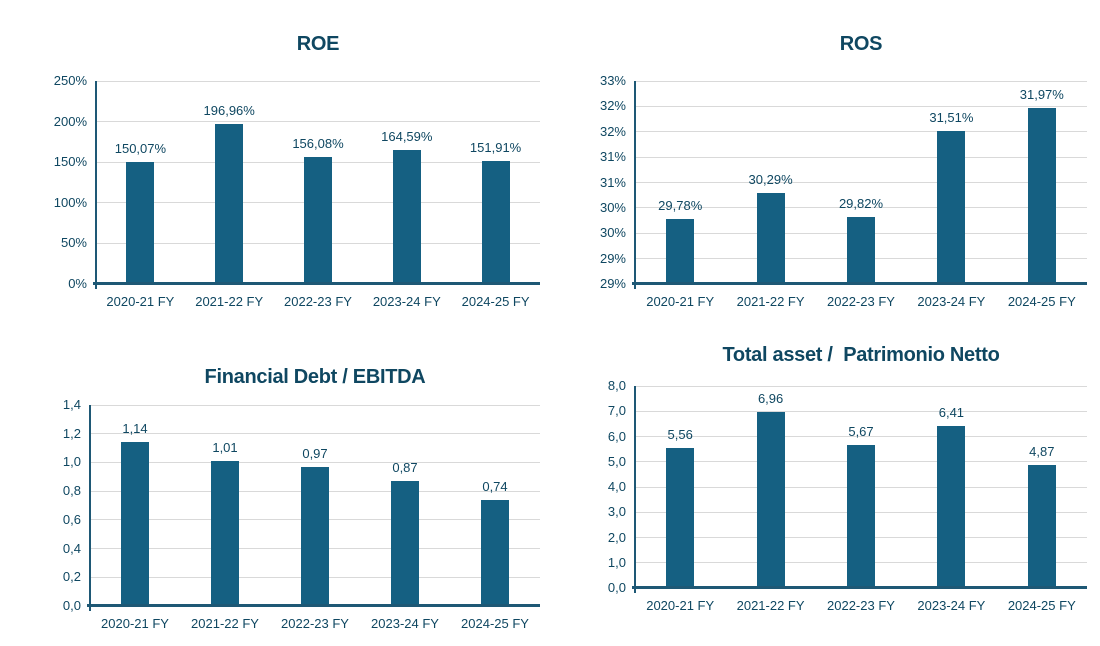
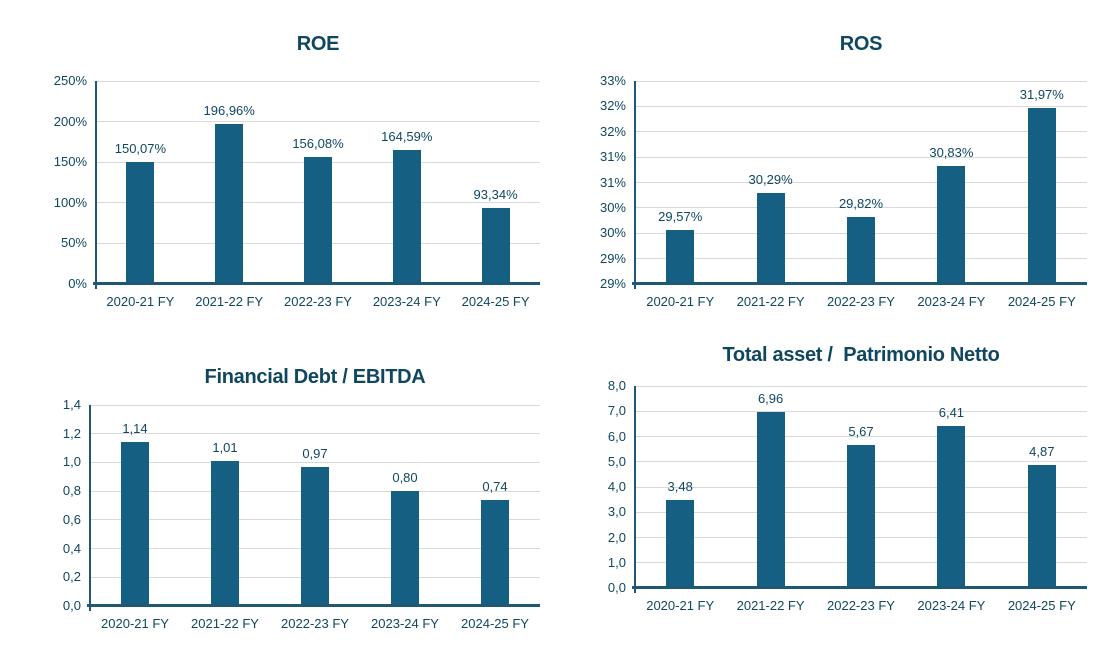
ROE/2024-25 FY: 151,91% -> 93,34%
ROS/2020-21 FY: 29,78% -> 29,57%
ROS/2023-24 FY: 31,51% -> 30,83%
Financial Debt / EBITDA/2023-24 FY: 0,87 -> 0,80
Total asset / Patrimonio Netto/2020-21 FY: 5,56 -> 3,48
